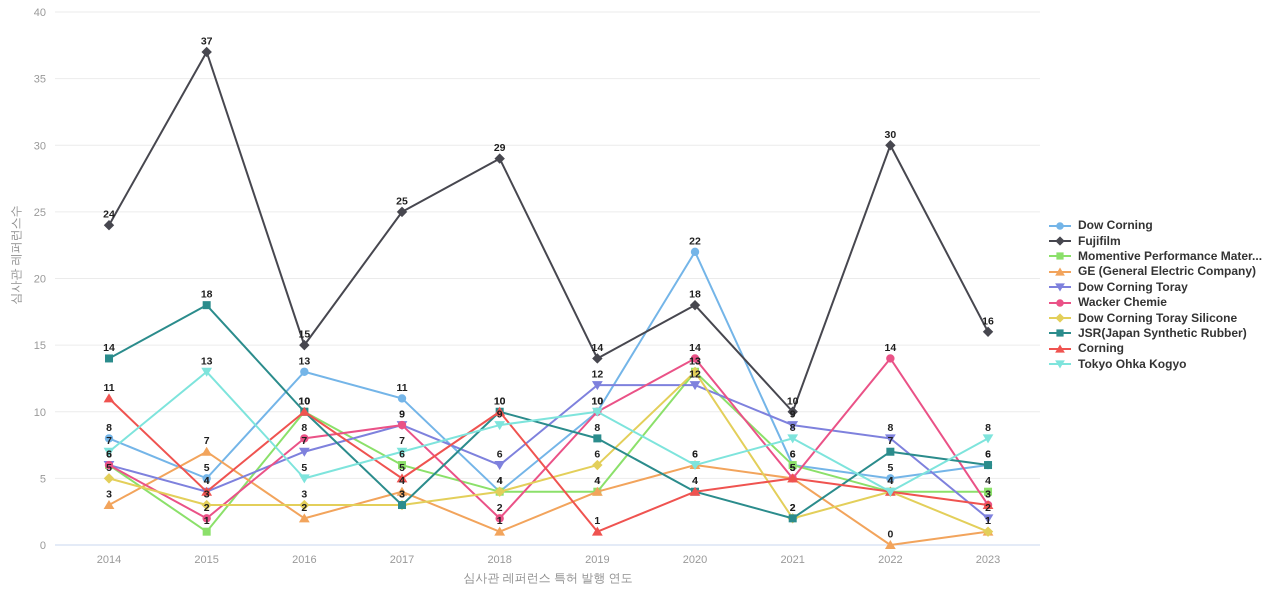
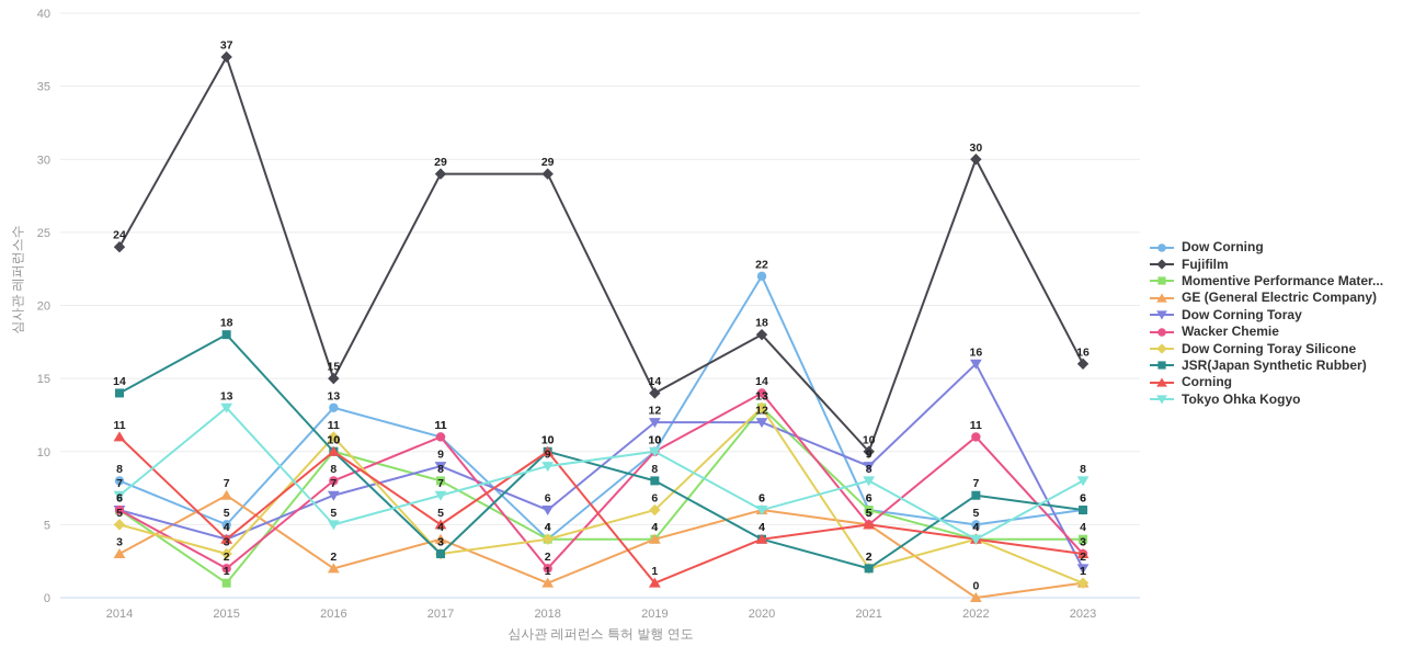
Dow Corning Toray Silicone/2016: 3 -> 11
Fujifilm/2017: 25 -> 29
Momentive Performance Mater.../2017: 6 -> 8
Wacker Chemie/2017: 9 -> 11
Dow Corning Toray/2022: 8 -> 16
Wacker Chemie/2022: 14 -> 11
